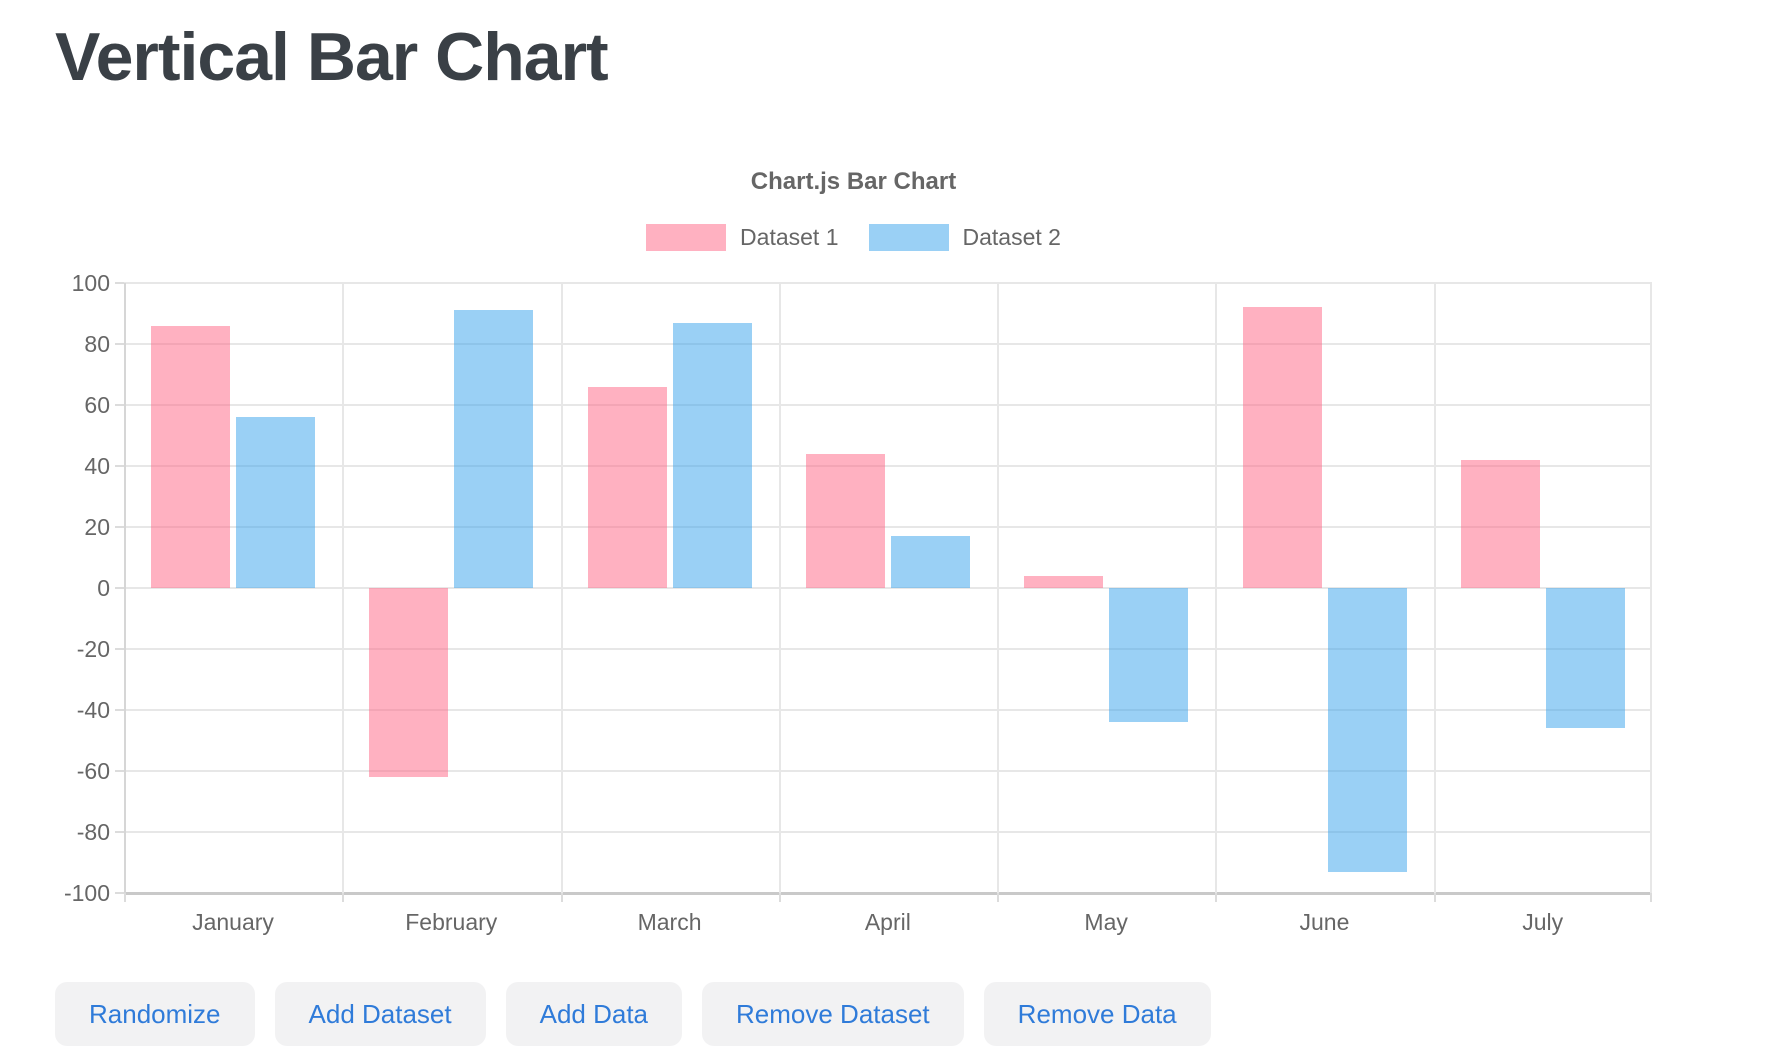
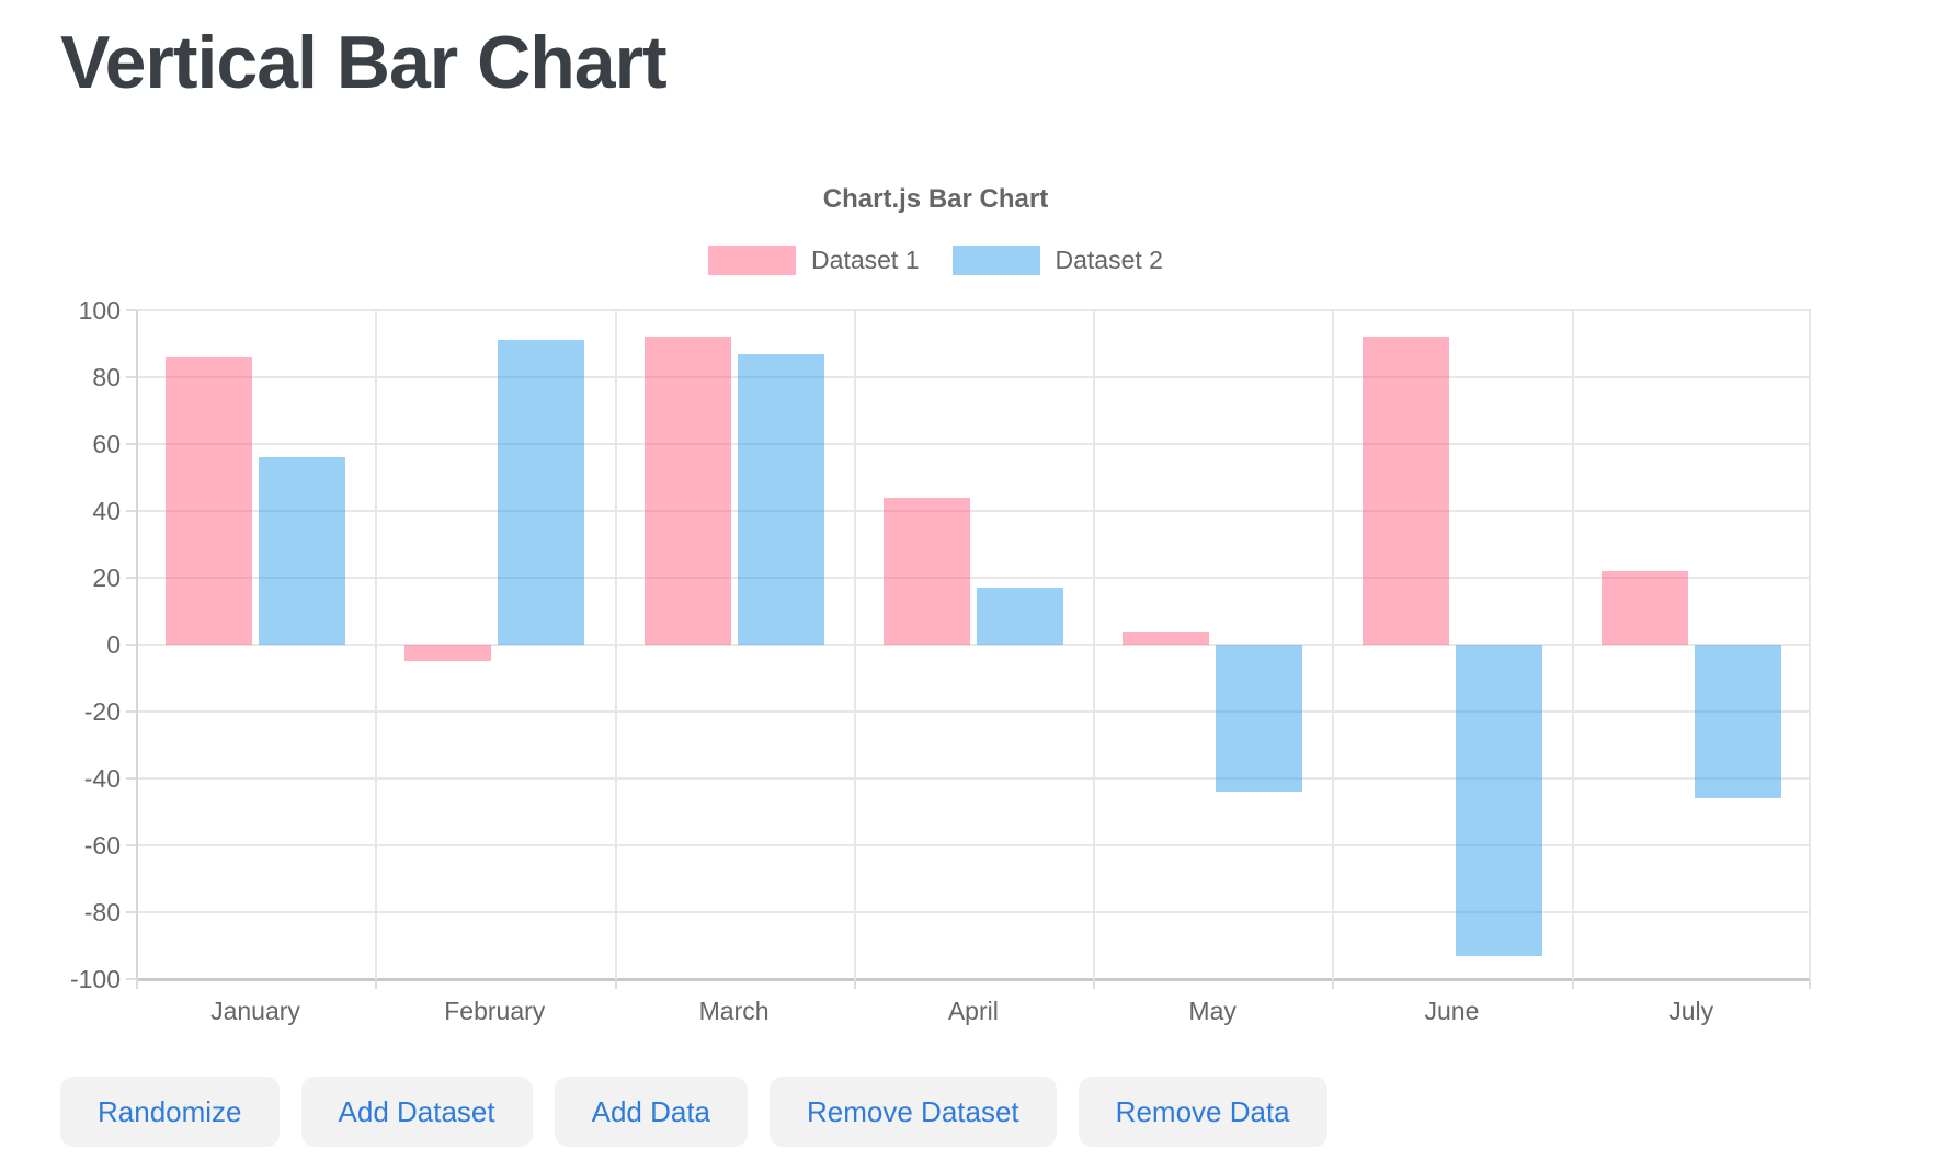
Dataset 1/February: -62 -> -5
Dataset 1/March: 66 -> 92
Dataset 1/July: 42 -> 22
